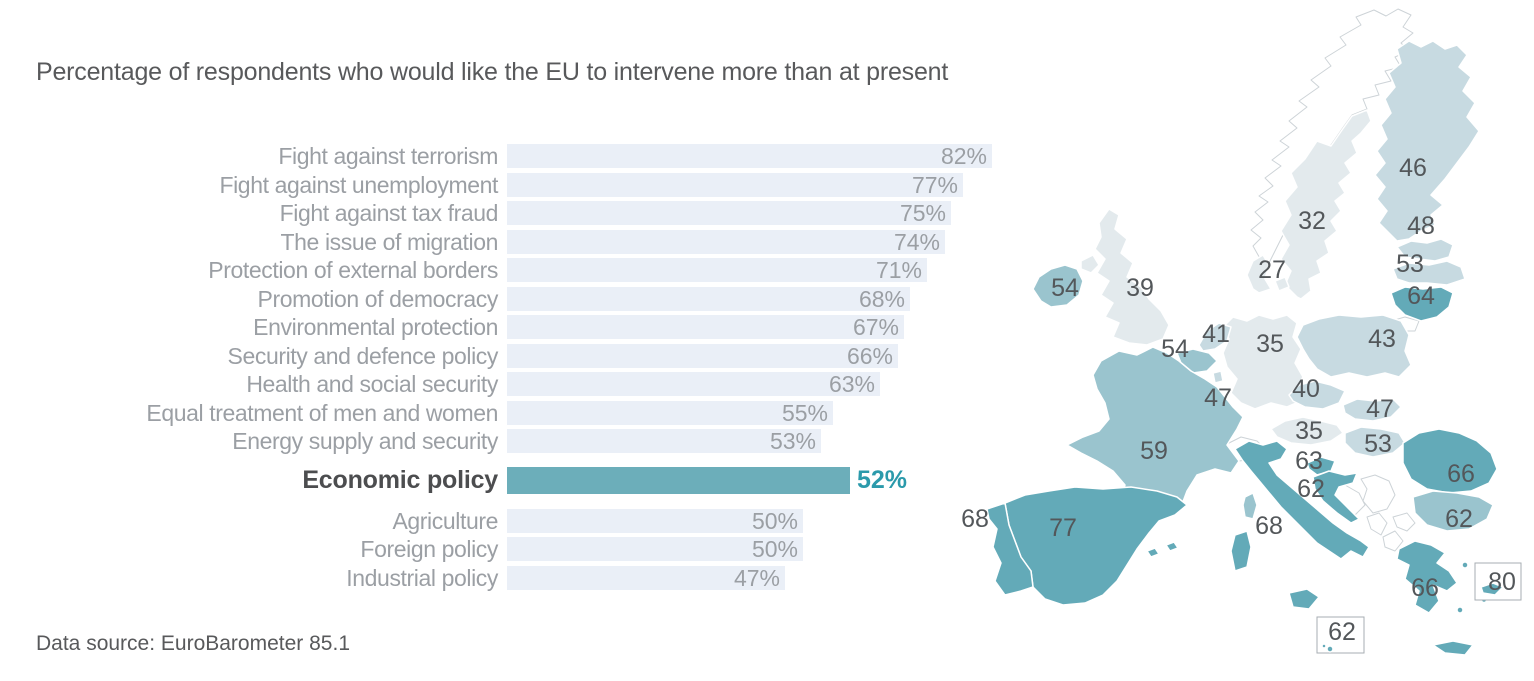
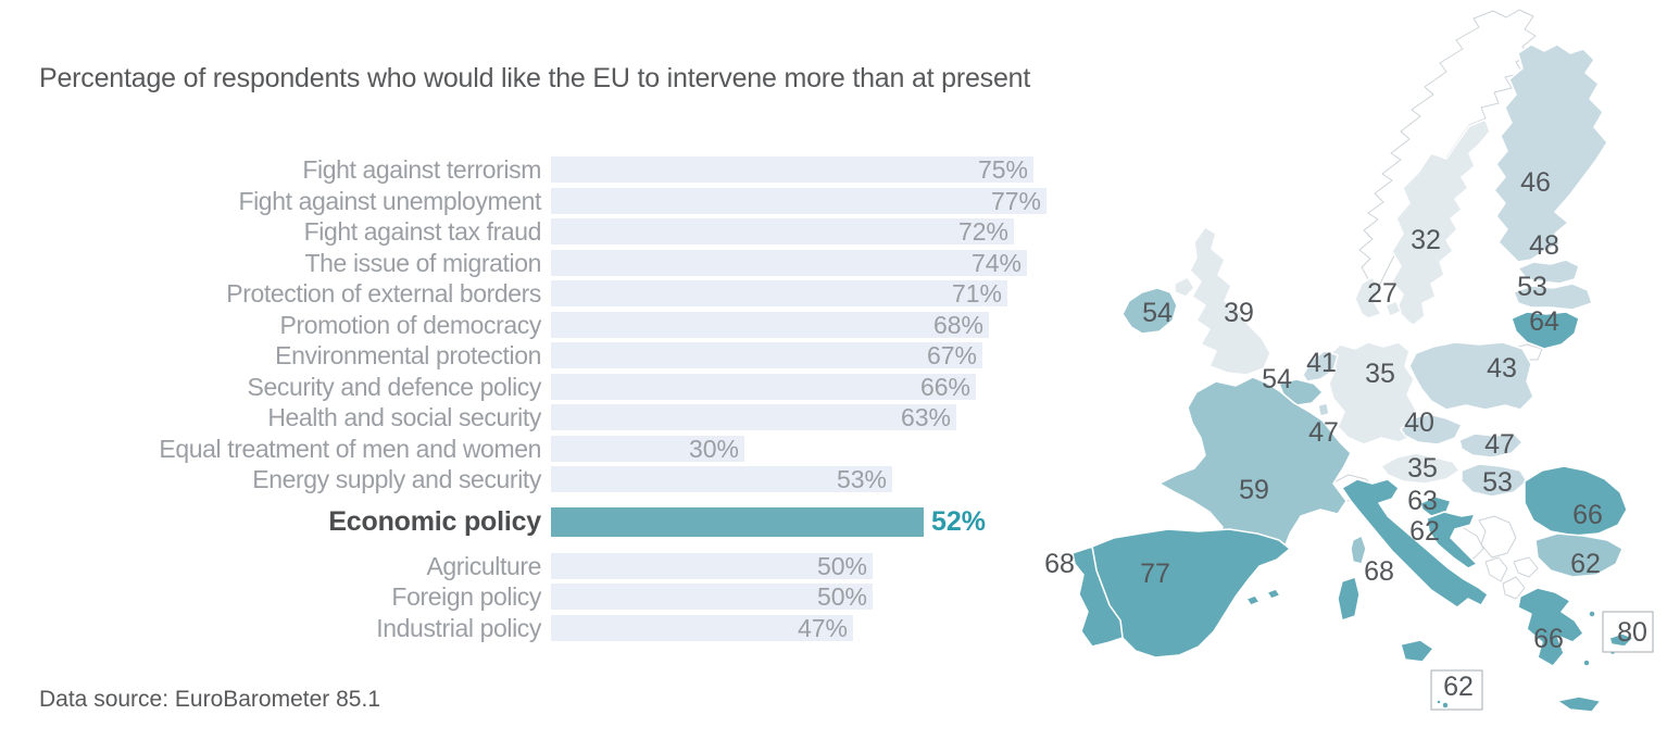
Fight against terrorism: 82% -> 75%
Fight against tax fraud: 75% -> 72%
Equal treatment of men and women: 55% -> 30%
